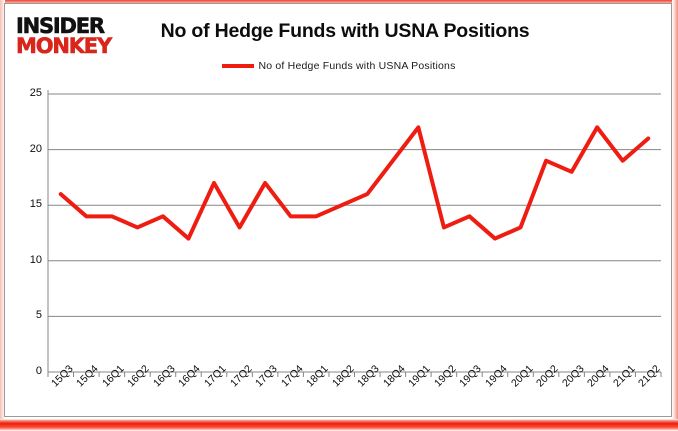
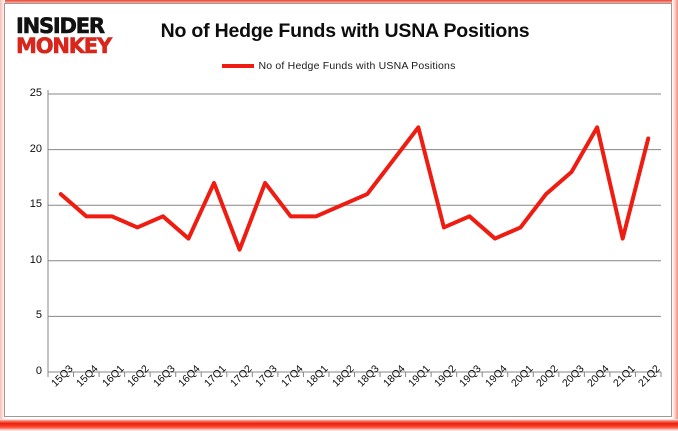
17Q2: 13 -> 11
20Q2: 19 -> 16
21Q1: 19 -> 12
